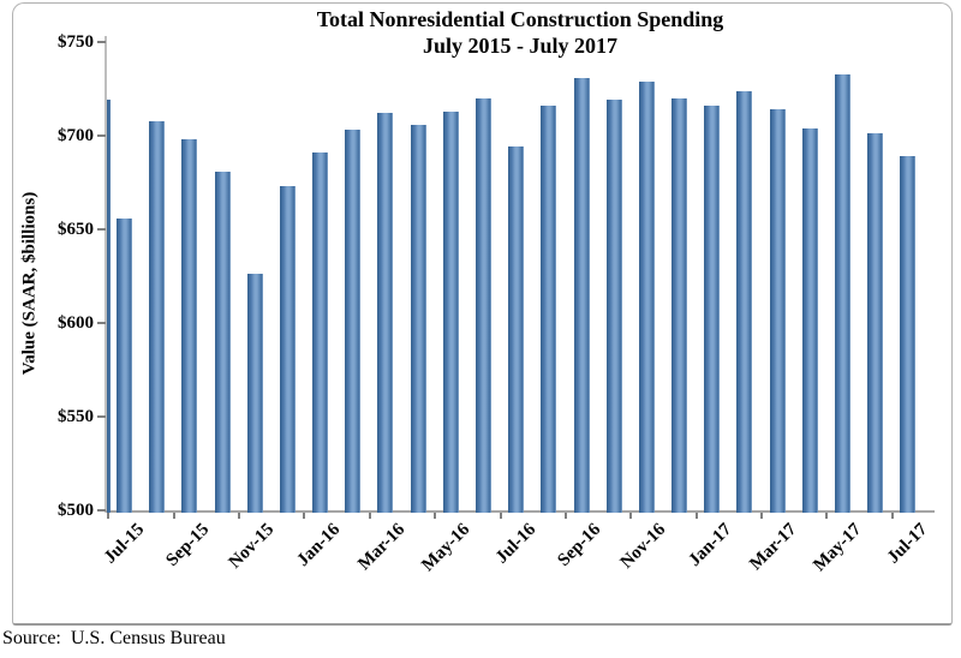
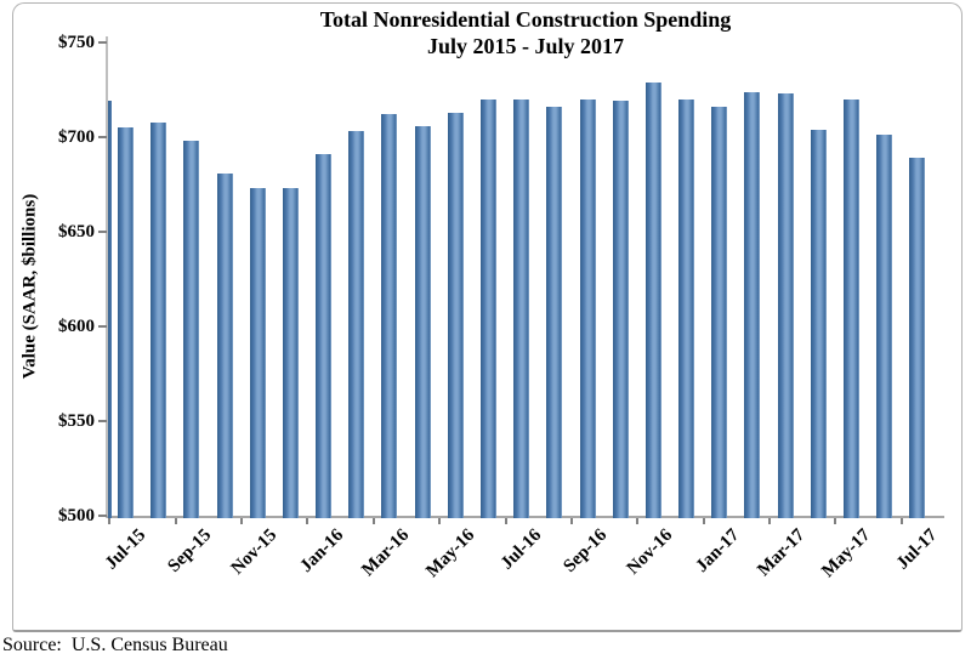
Jul-15: $656 -> $705
Nov-15: $626 -> $673
Jul-16: $694 -> $720
Sep-16: $731 -> $720
Mar-17: $714 -> $723
May-17: $733 -> $720
